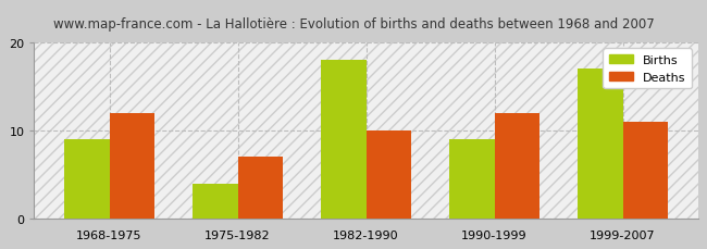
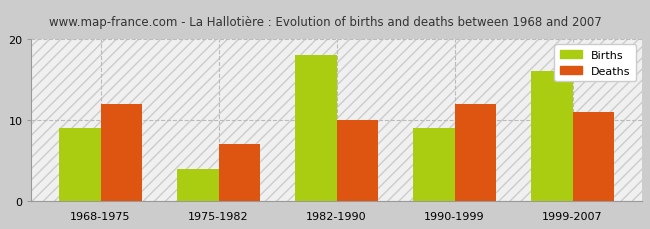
Births/1999-2007: 17 -> 16
